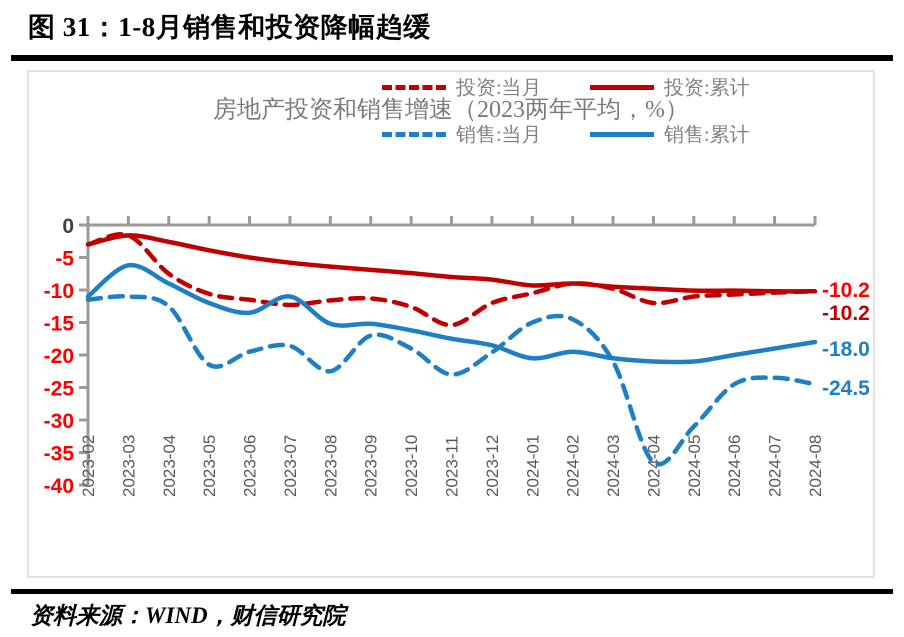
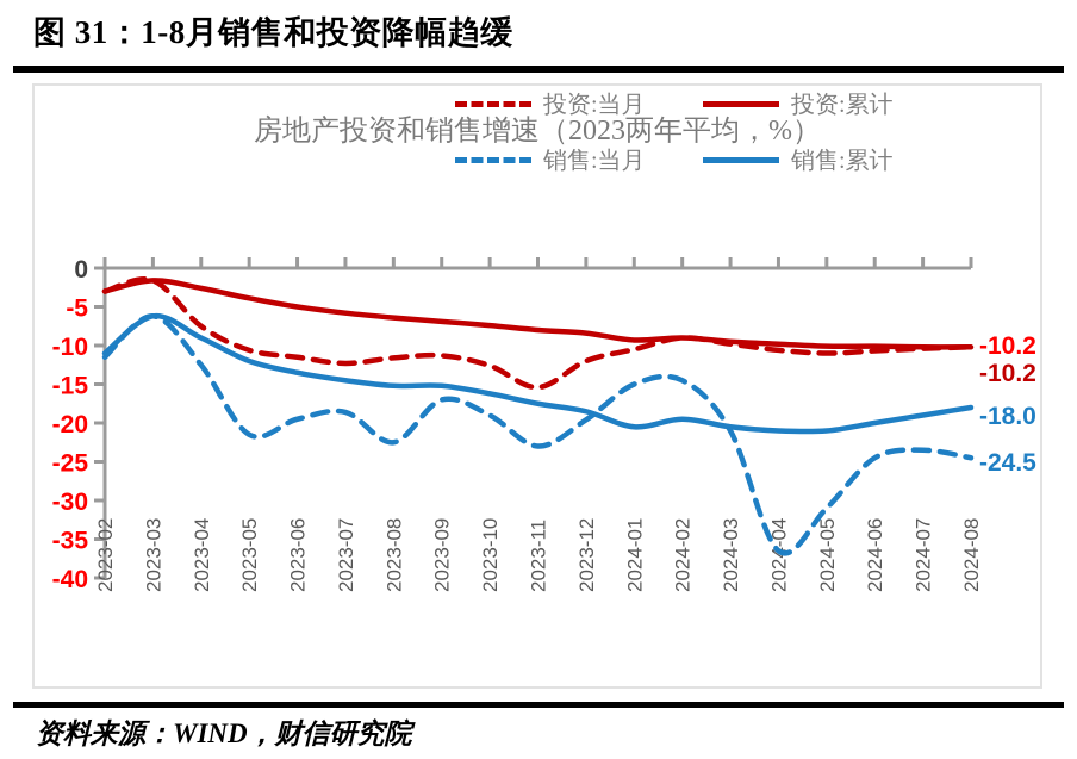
销售:当月/2023-03: -11 -> -6
销售:累计/2023-07: -11 -> -14
投资:当月/2024-04: -12 -> -11
